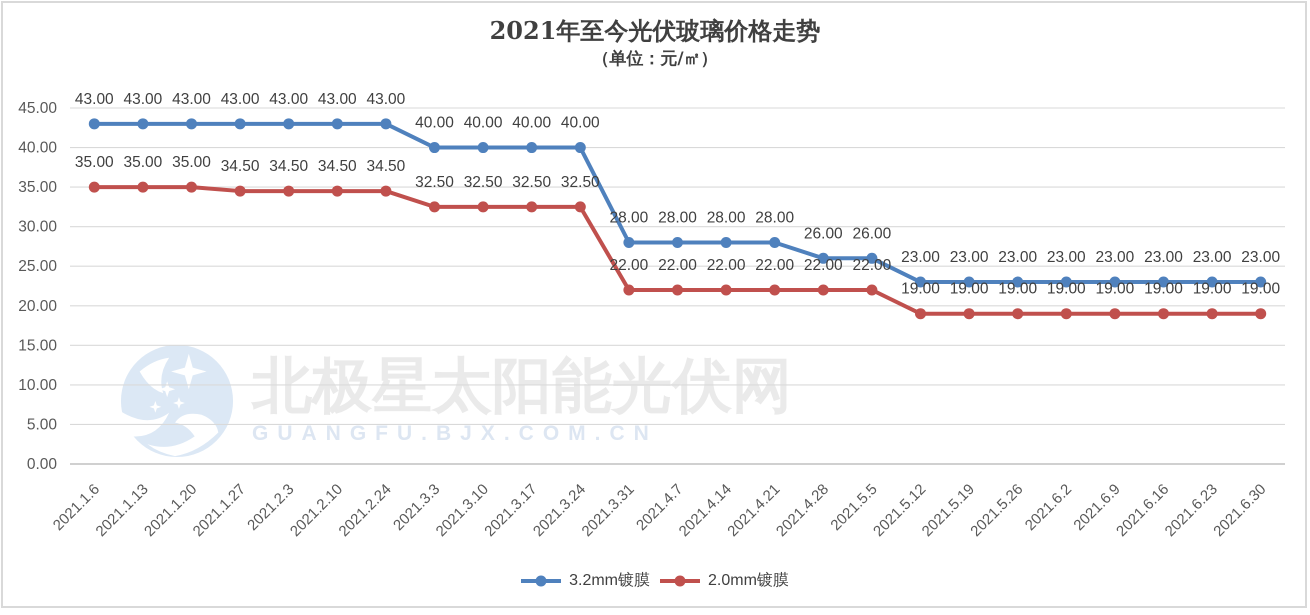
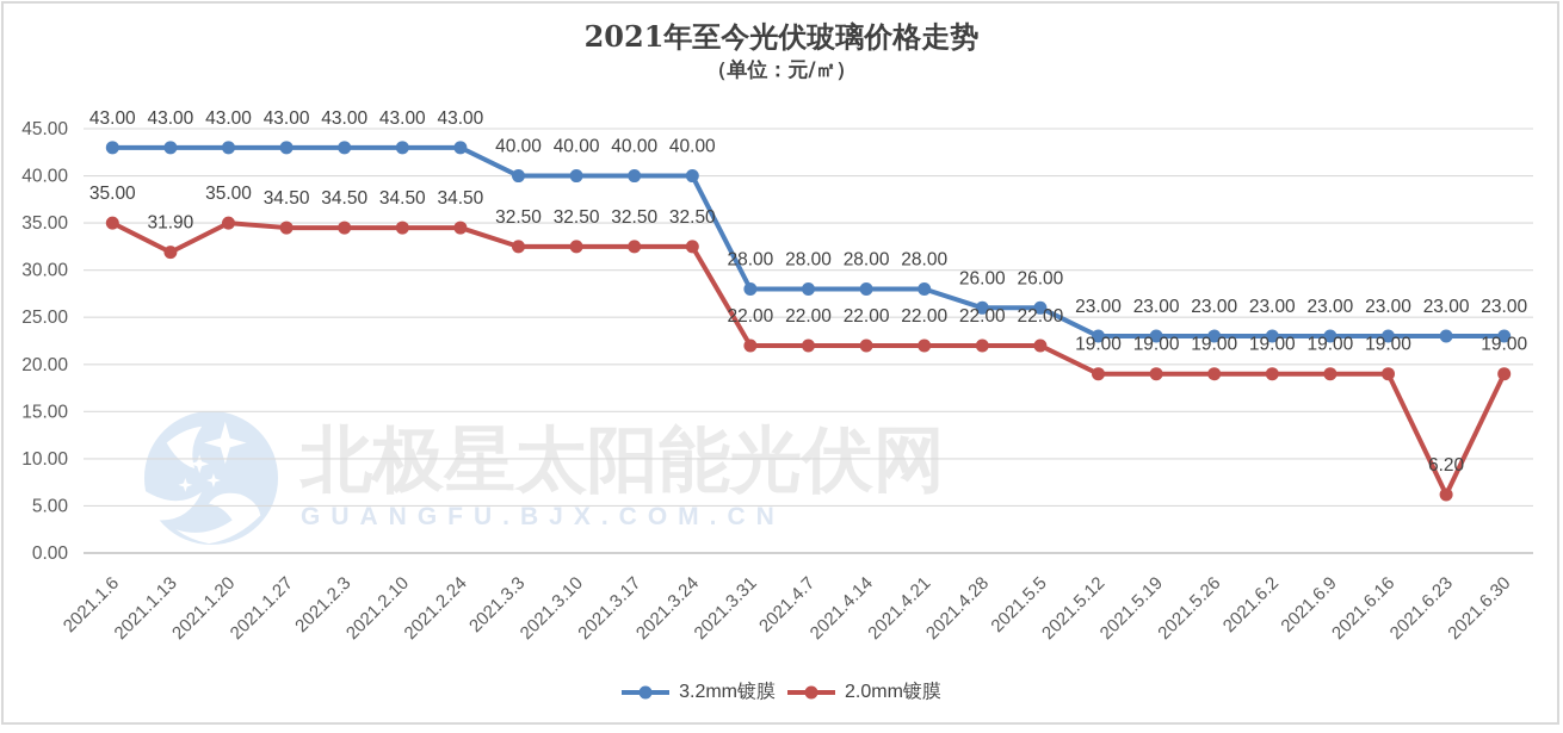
2.0mm镀膜/2021.1.13: 35.00 -> 31.90
2.0mm镀膜/2021.6.23: 19.00 -> 6.20
